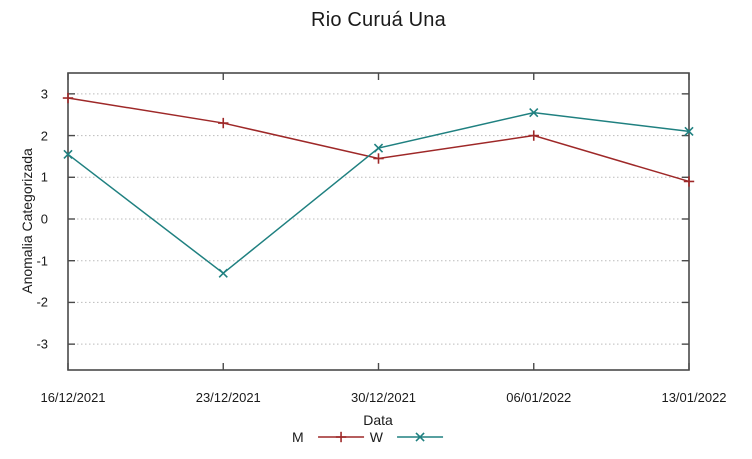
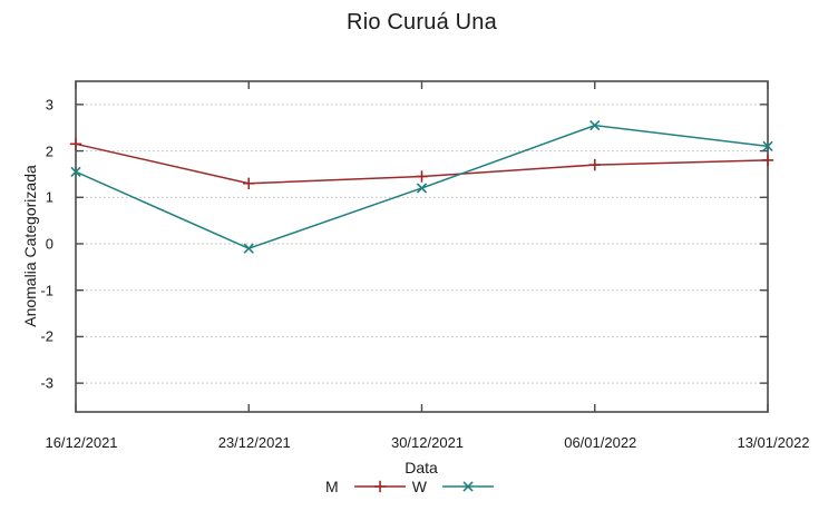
M/16/12/2021: 2.9 -> 2.1
M/23/12/2021: 2.3 -> 1.3
W/23/12/2021: -1.3 -> -0.1
W/30/12/2021: 1.7 -> 1.2
M/06/01/2022: 2.0 -> 1.7
M/13/01/2022: 0.9 -> 1.8
